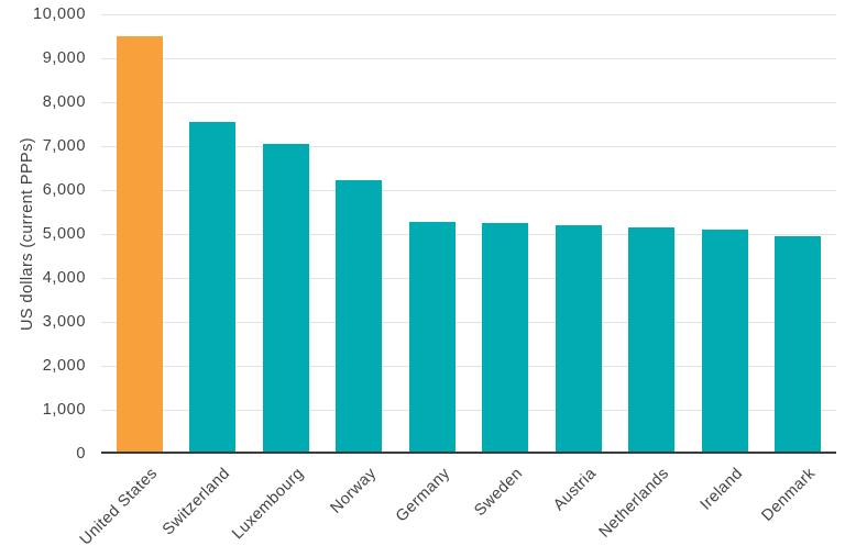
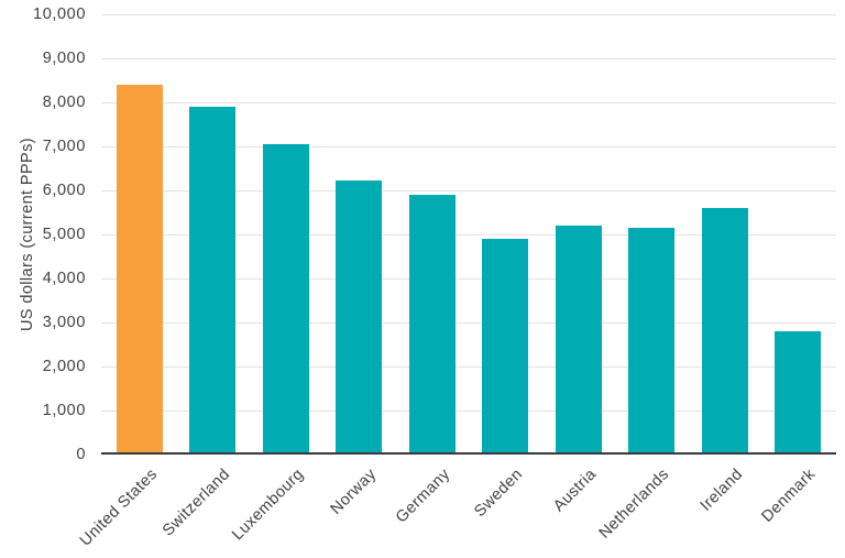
United States: 9500 -> 8400
Switzerland: 7600 -> 7900
Germany: 5300 -> 5900
Sweden: 5200 -> 4900
Ireland: 5100 -> 5600
Denmark: 5000 -> 2800
